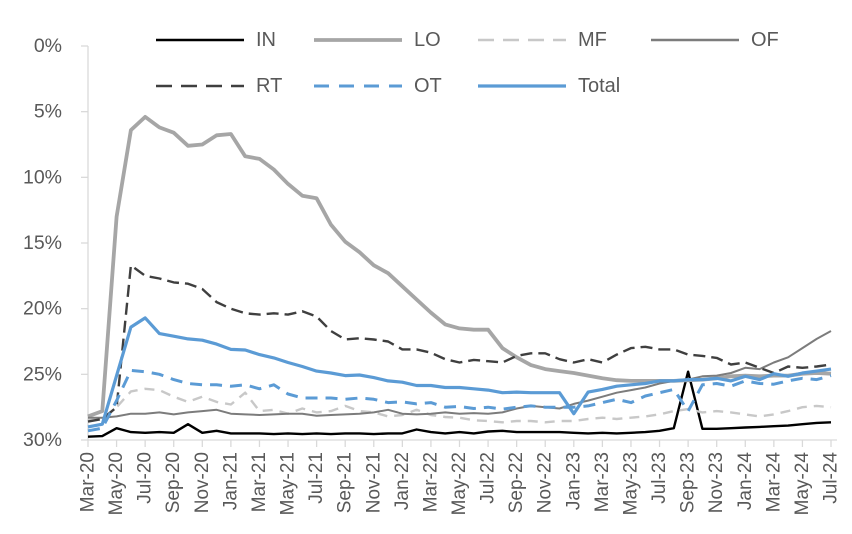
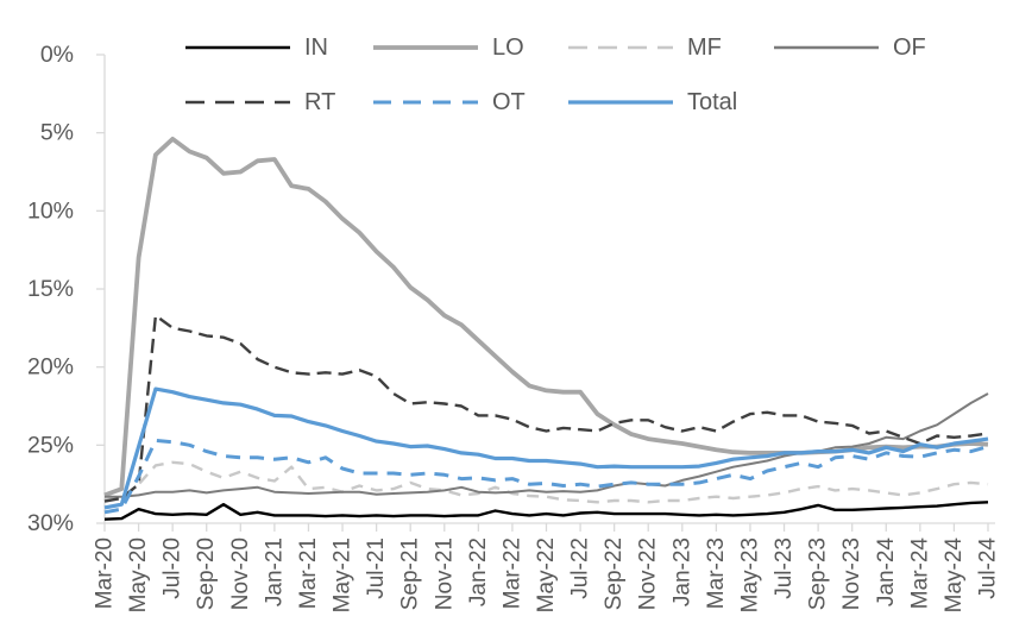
Total/Jul-20: 9.3% -> 8.4%
LO/Jul-21: 18.4% -> 17.4%
Total/Jan-23: 2.0% -> 3.6%
IN/Sep-23: 5.2% -> 1.1%
OT/Sep-23: 2.2% -> 3.6%
